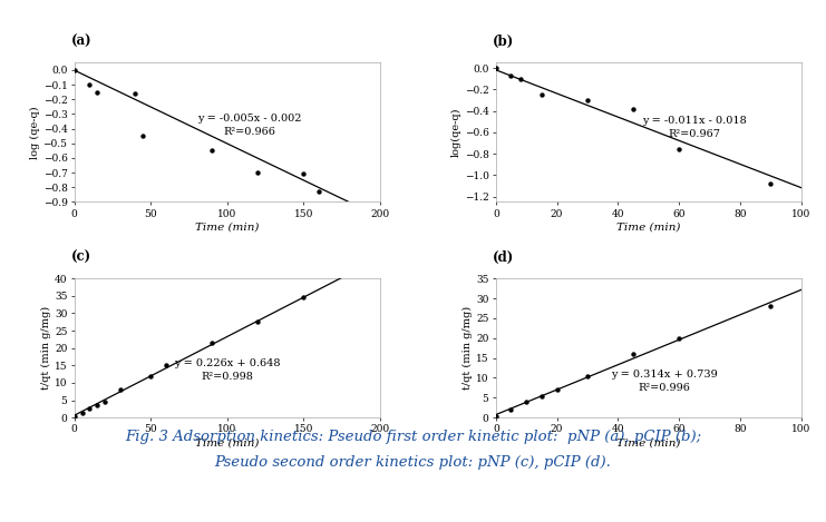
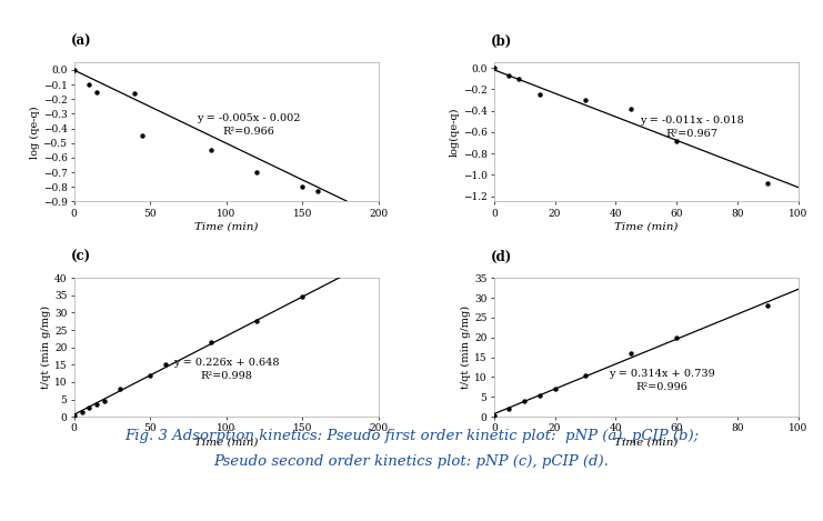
150: -0.71 -> -0.80
60: -0.76 -> -0.68
